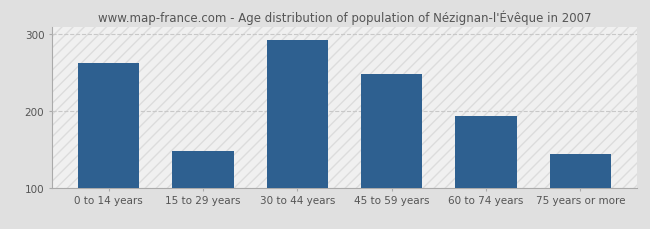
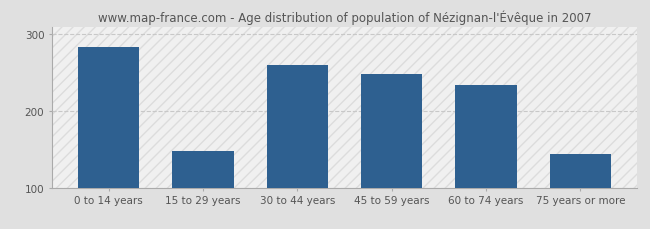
0 to 14 years: 262 -> 284
30 to 44 years: 292 -> 260
60 to 74 years: 194 -> 234
